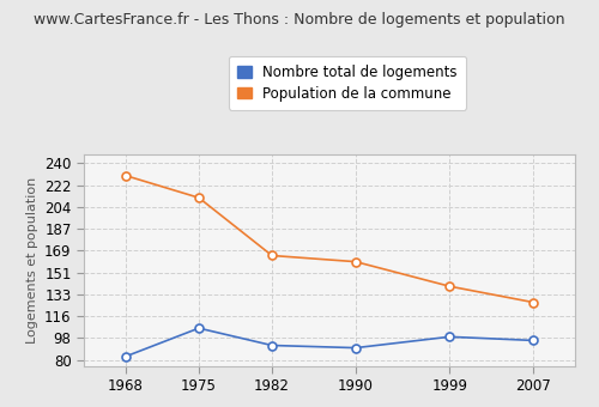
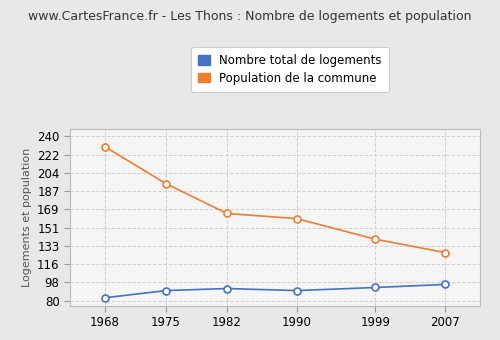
Nombre total de logements/1975: 106 -> 90
Population de la commune/1975: 212 -> 194
Nombre total de logements/1999: 99 -> 93
